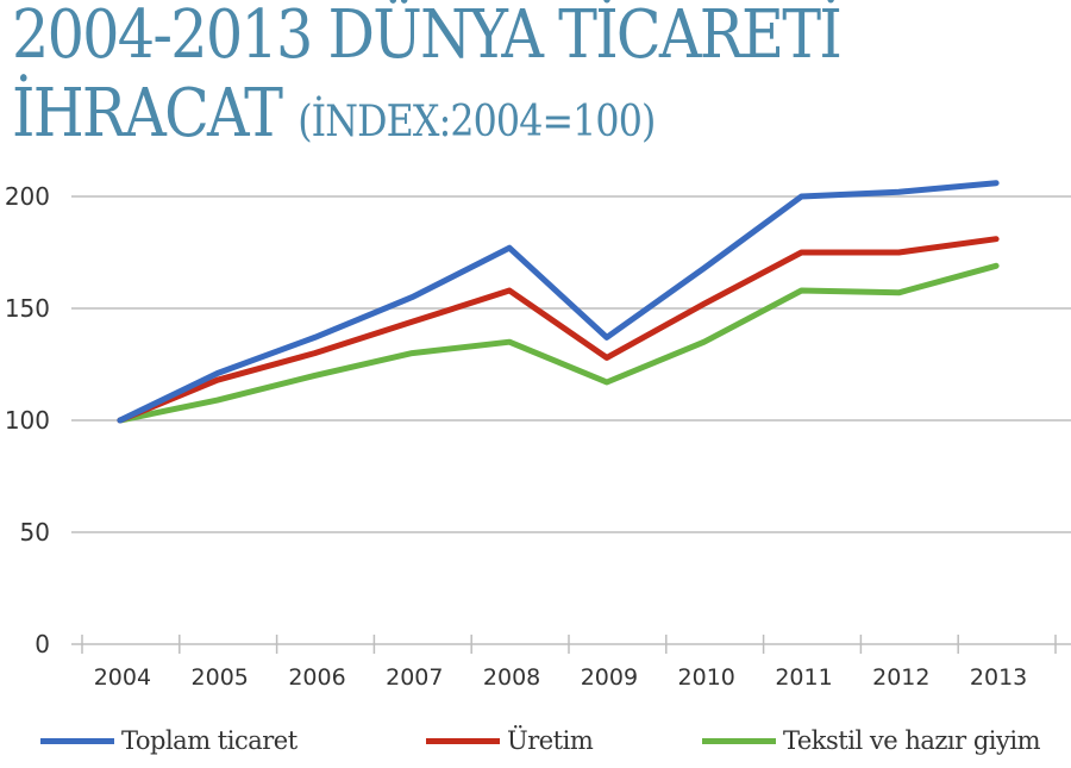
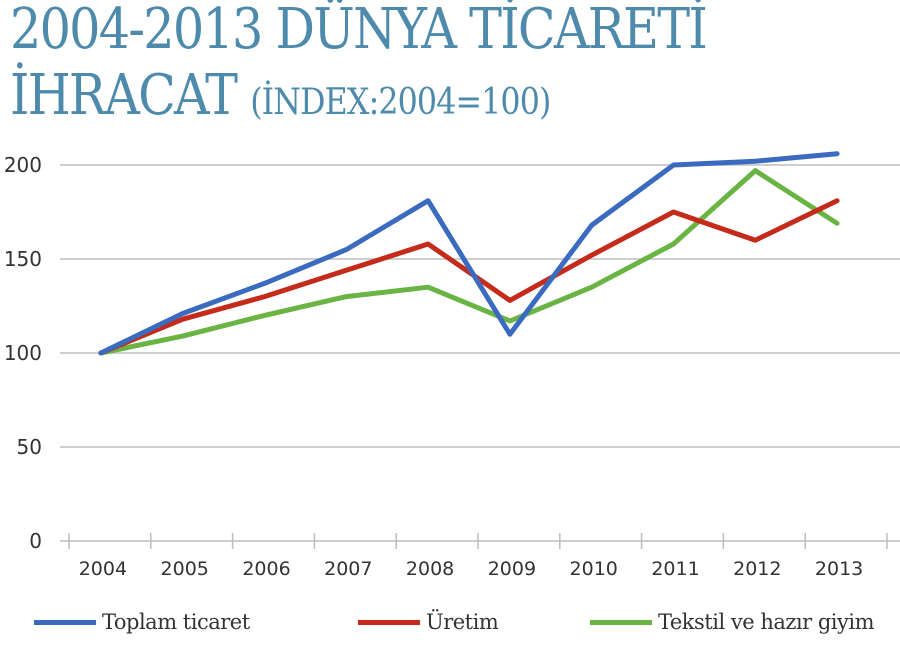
Toplam ticaret/2008: 177 -> 181
Toplam ticaret/2009: 137 -> 110
Üretim/2012: 175 -> 160
Tekstil ve hazır giyim/2012: 157 -> 197
